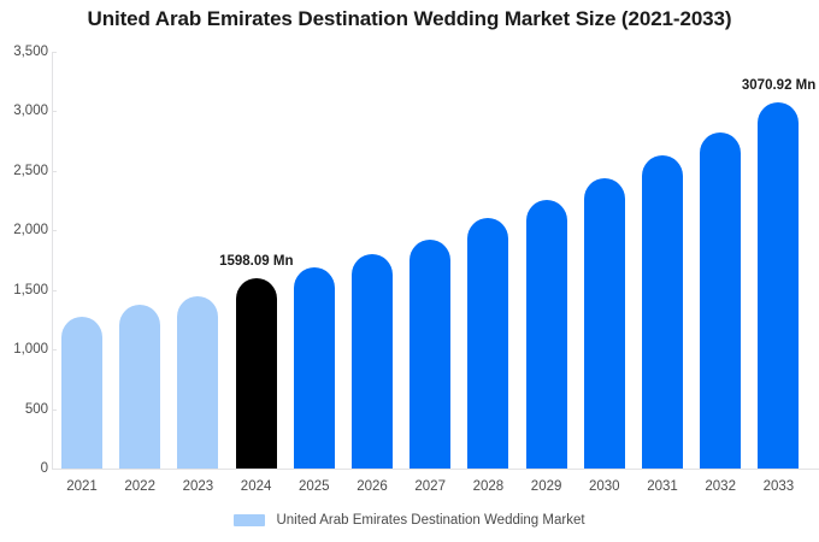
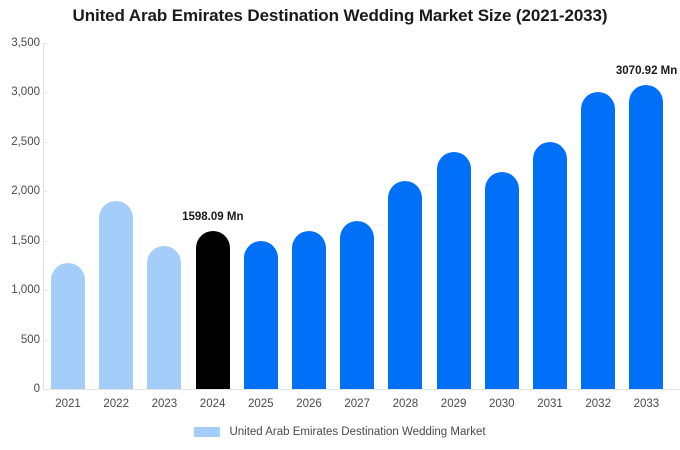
2022: 1400 -> 1900
2025: 1700 -> 1500
2026: 1800 -> 1600
2027: 1900 -> 1700
2029: 2300 -> 2400
2030: 2400 -> 2200
2031: 2600 -> 2500
2032: 2800 -> 3000
